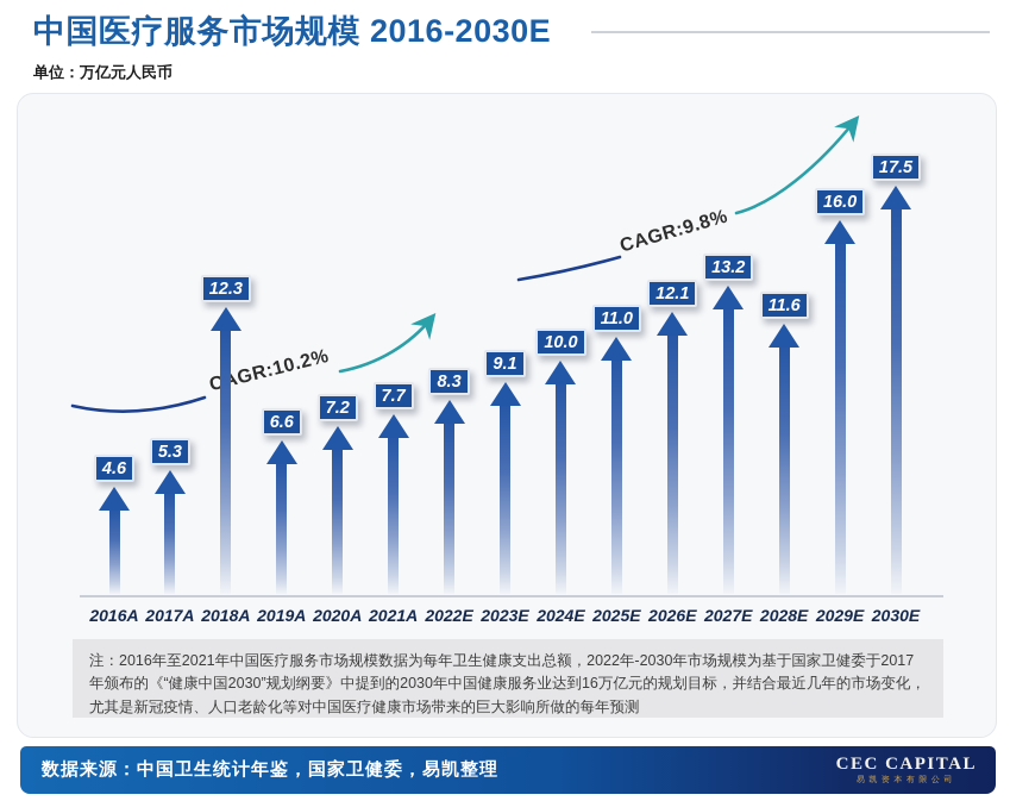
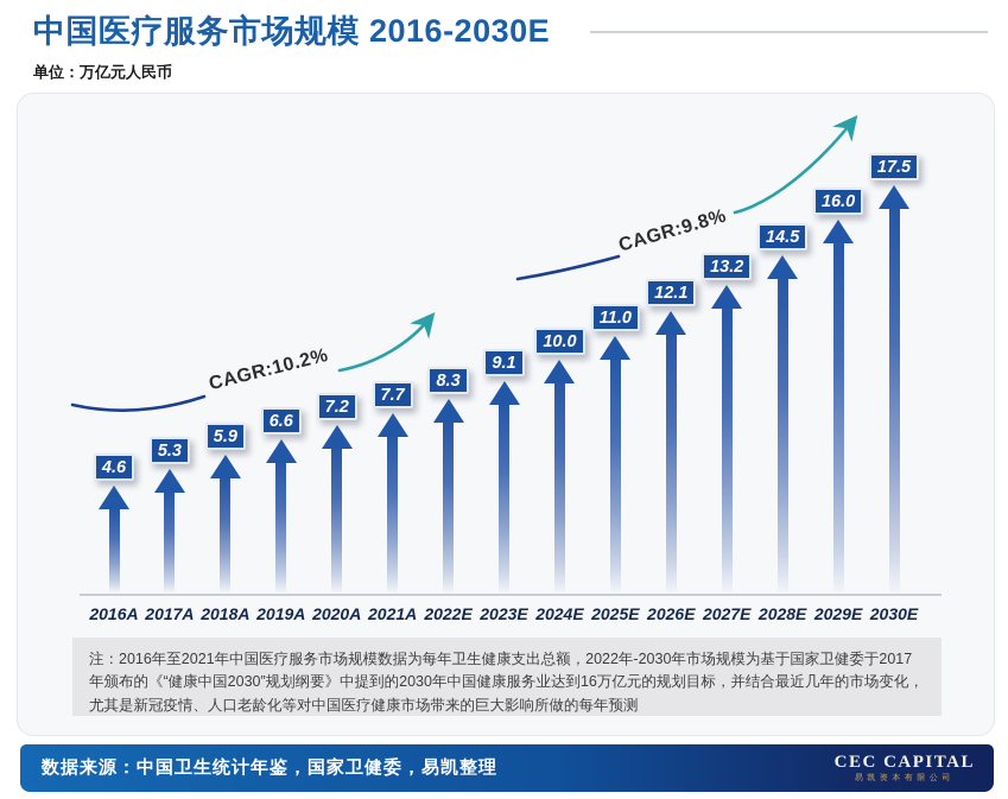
2018A: 12.3 -> 5.9
2028E: 11.6 -> 14.5
